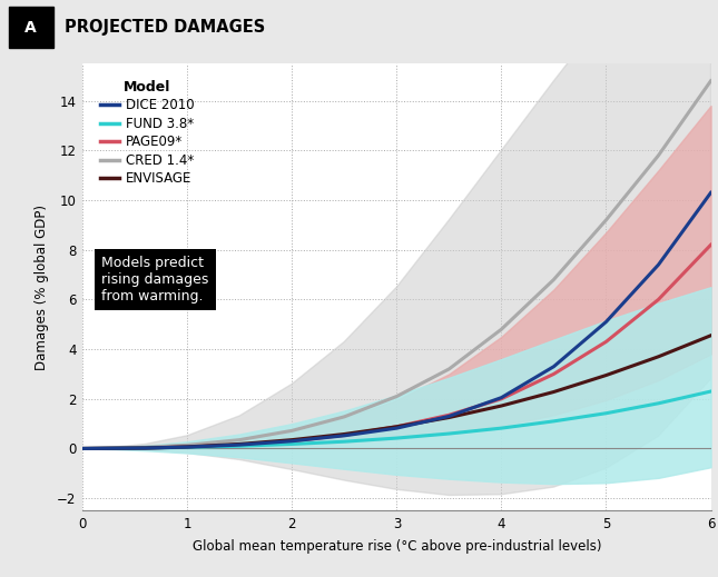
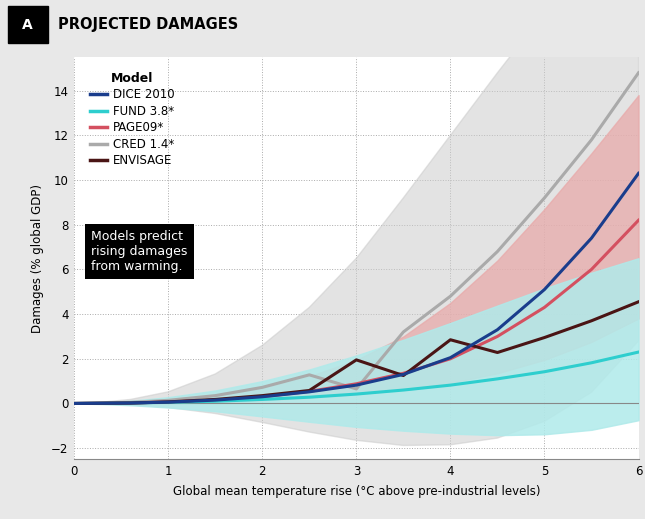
CRED 1.4*/3: 2.10 -> 0.65
ENVISAGE/3: 0.88 -> 1.95
ENVISAGE/4: 1.72 -> 2.85
